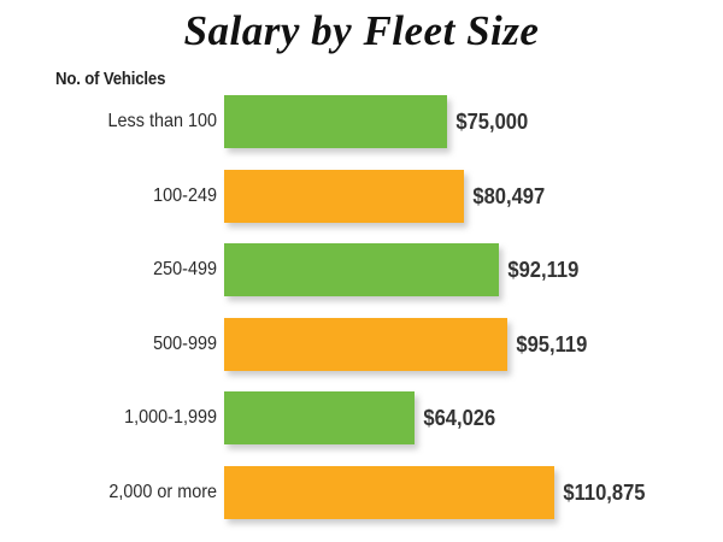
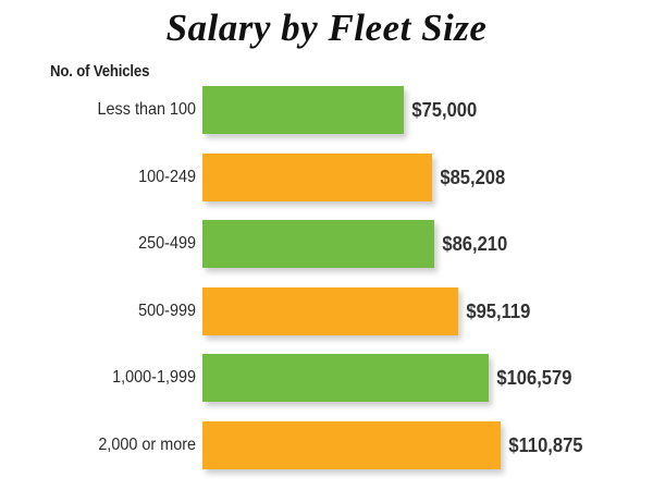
100-249: $80,497 -> $85,208
250-499: $92,119 -> $86,210
1,000-1,999: $64,026 -> $106,579
